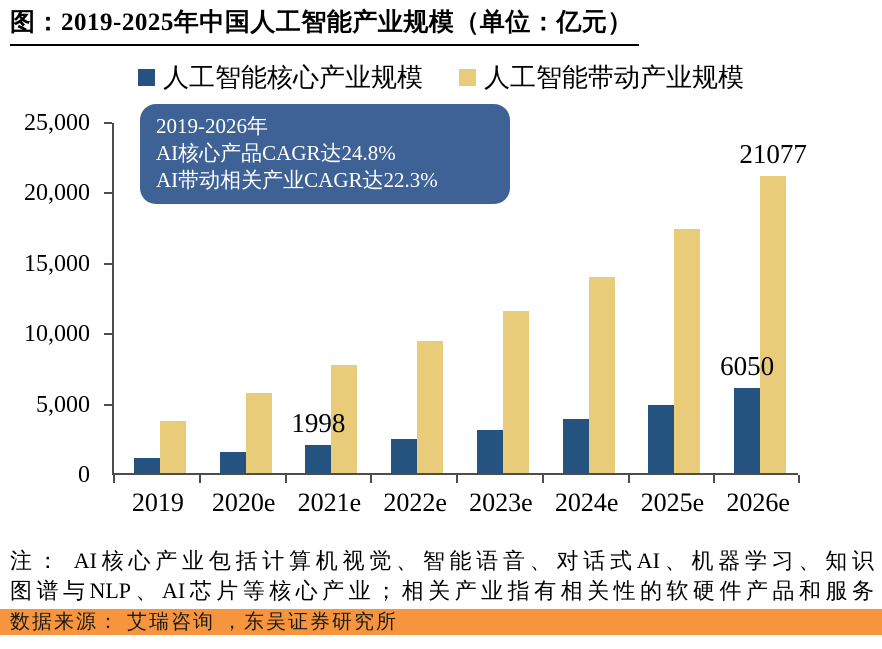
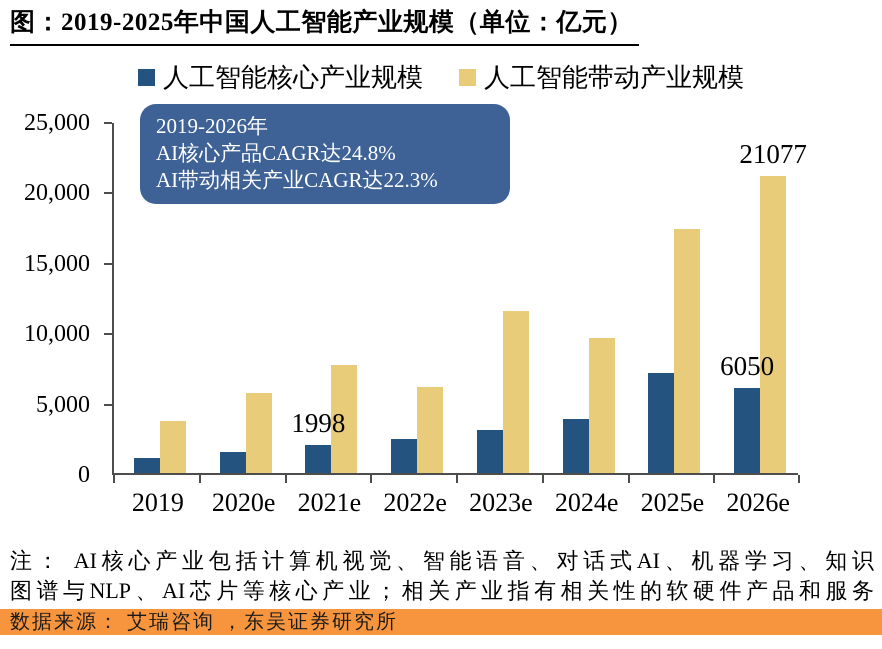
人工智能带动产业规模/2022e: 9400 -> 6100
人工智能带动产业规模/2024e: 14000 -> 9600
人工智能核心产业规模/2025e: 4800 -> 7100
